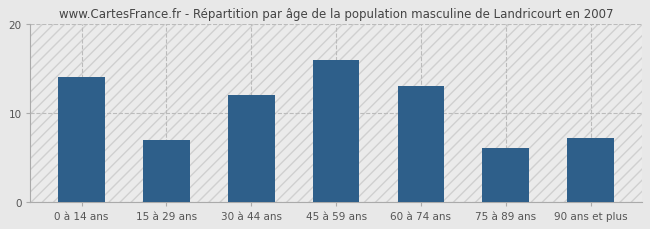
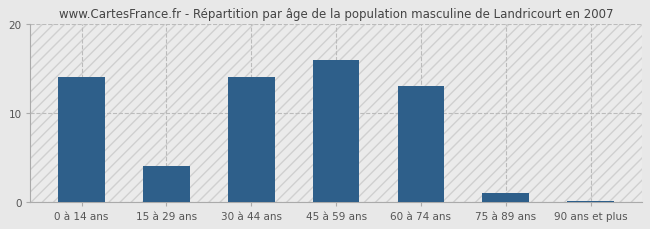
15 à 29 ans: 7.0 -> 4.0
30 à 44 ans: 12.0 -> 14.0
75 à 89 ans: 6.0 -> 1.0
90 ans et plus: 7.2 -> 0.1
